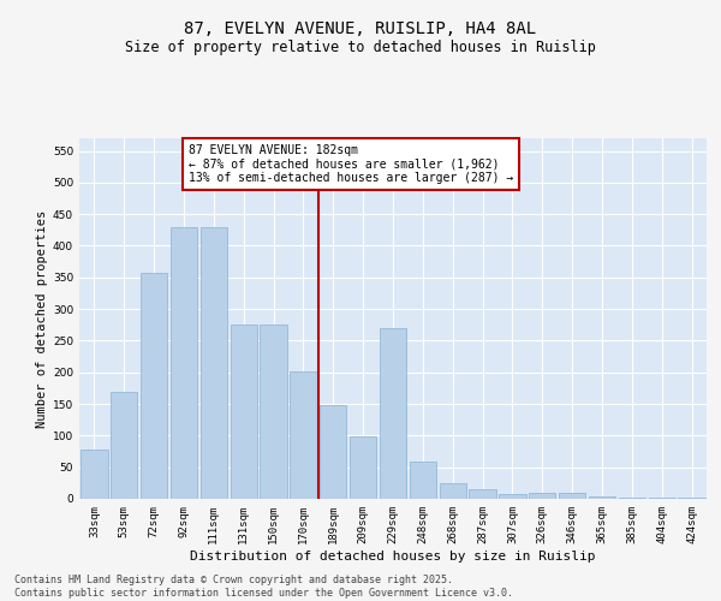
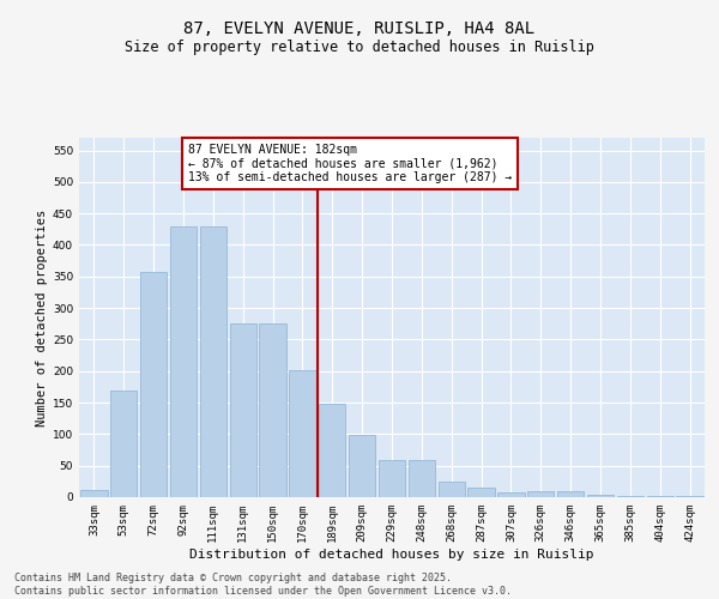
33sqm: 78 -> 12
229sqm: 270 -> 59
